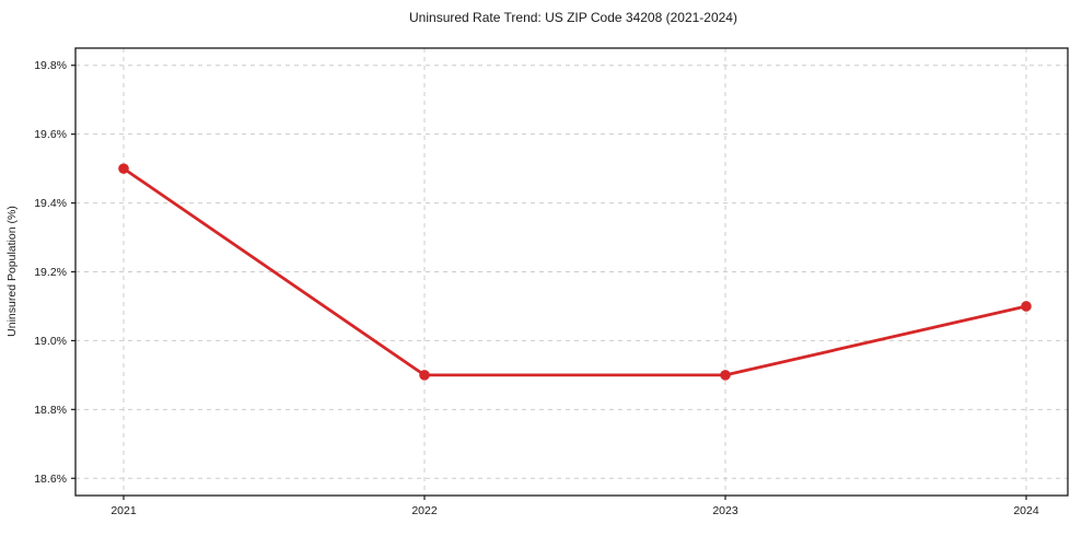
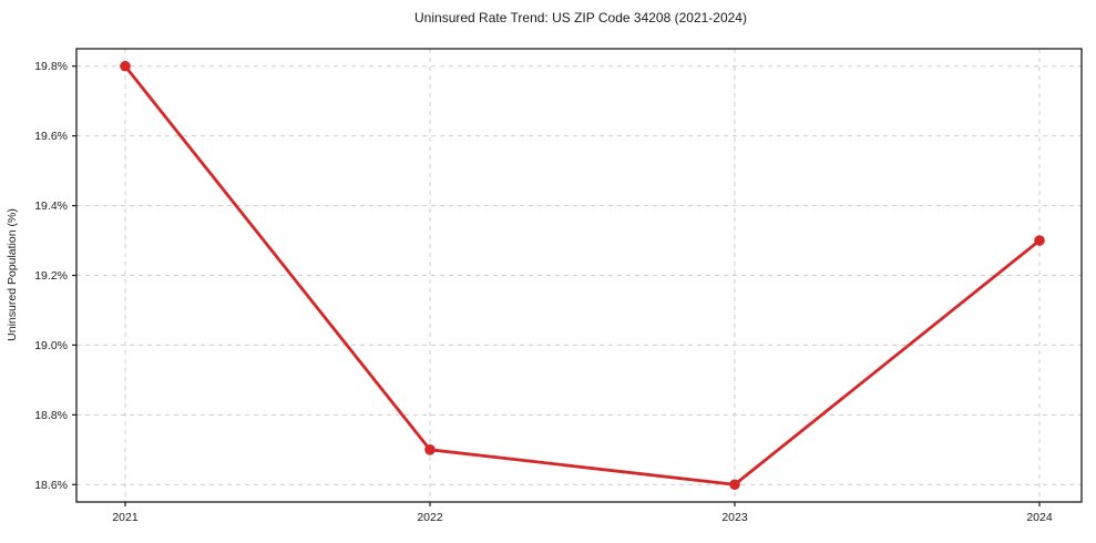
2021: 19.5% -> 19.8%
2022: 18.9% -> 18.7%
2023: 18.9% -> 18.6%
2024: 19.1% -> 19.3%
